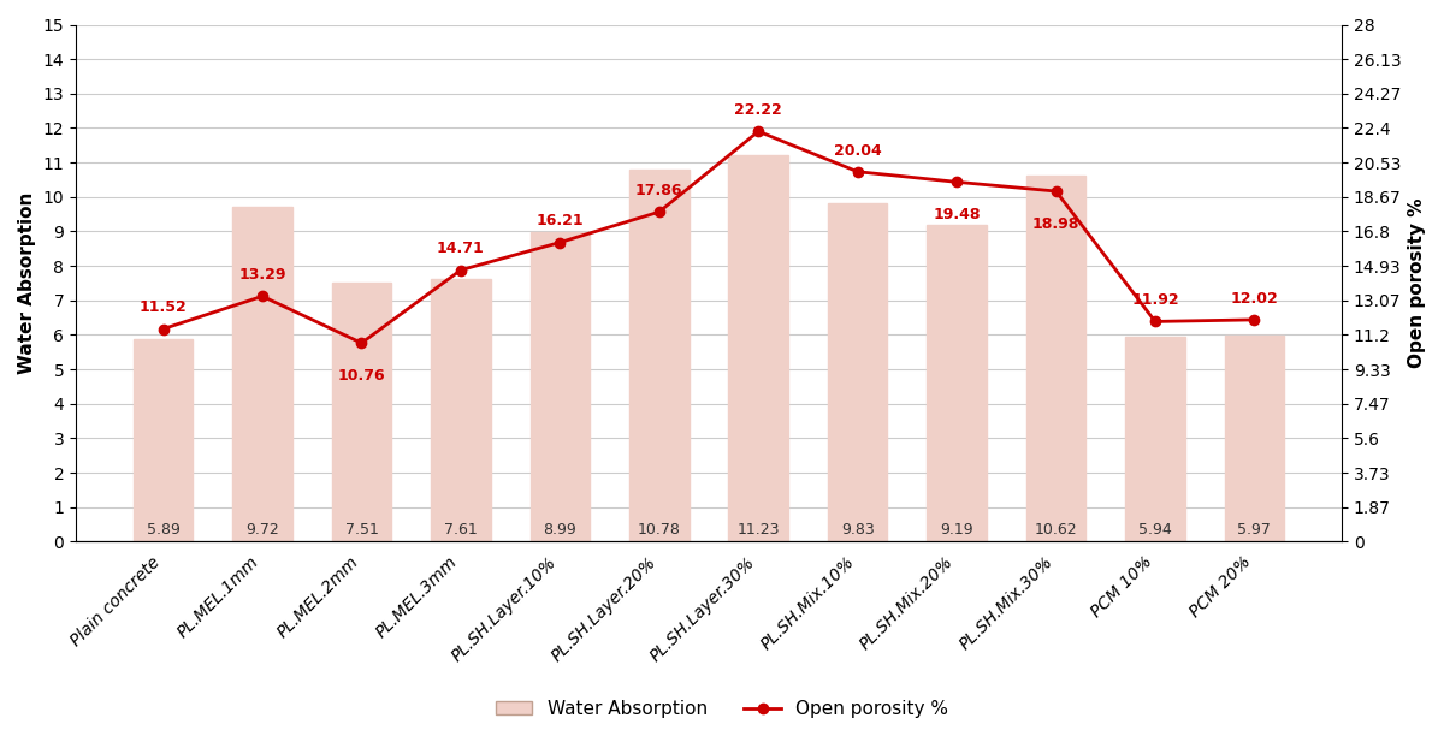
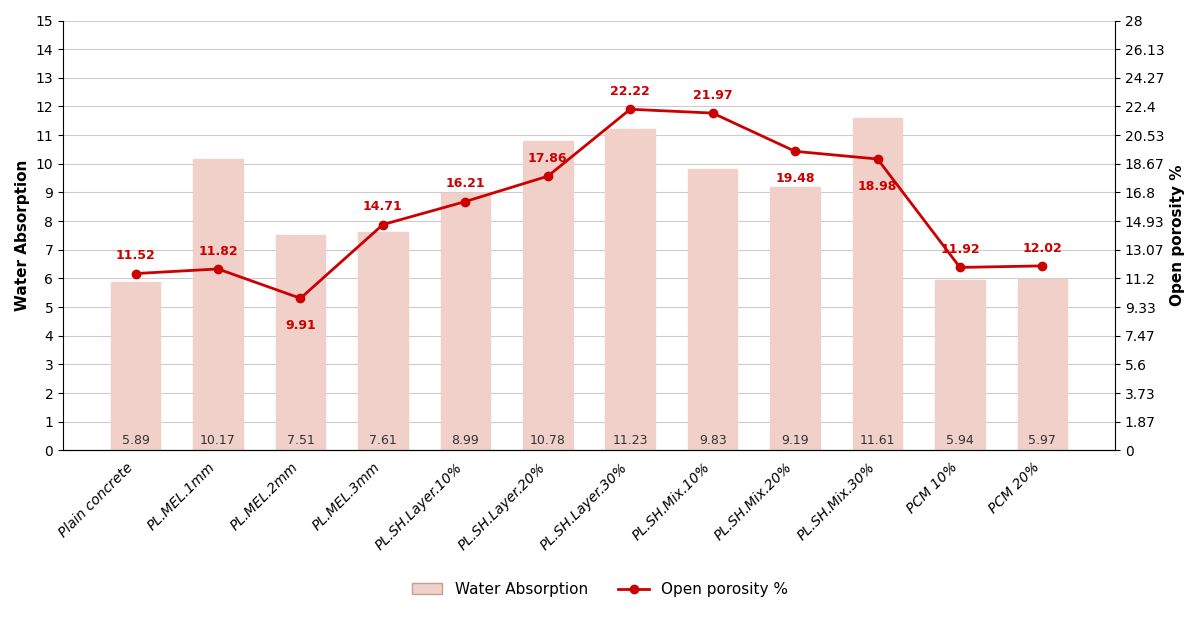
Water Absorption/PL.MEL.1mm: 9.72 -> 10.17
Open porosity %/PL.MEL.1mm: 13.29 -> 11.82
Open porosity %/PL.MEL.2mm: 10.76 -> 9.91
Open porosity %/PL.SH.Mix.10%: 20.04 -> 21.97
Water Absorption/PL.SH.Mix.30%: 10.62 -> 11.61
